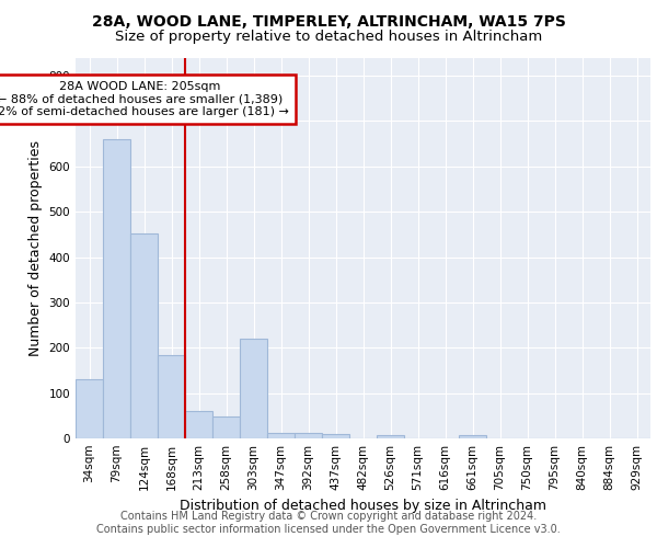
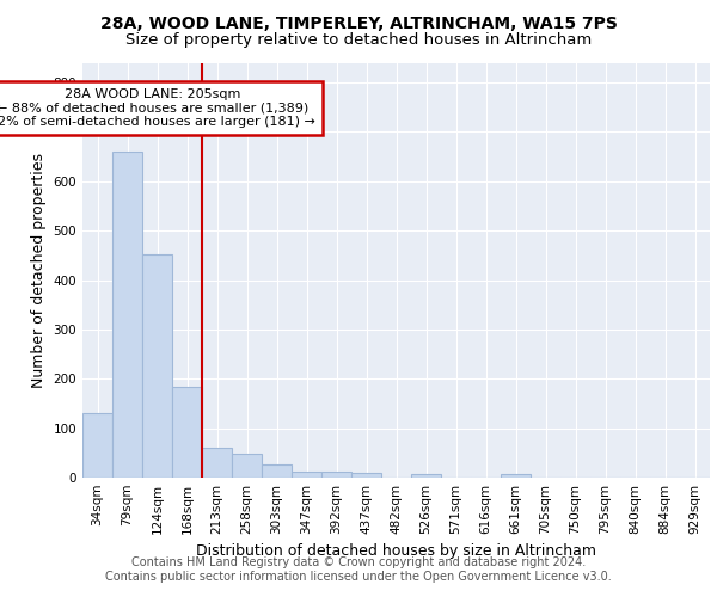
303sqm: 220 -> 27
